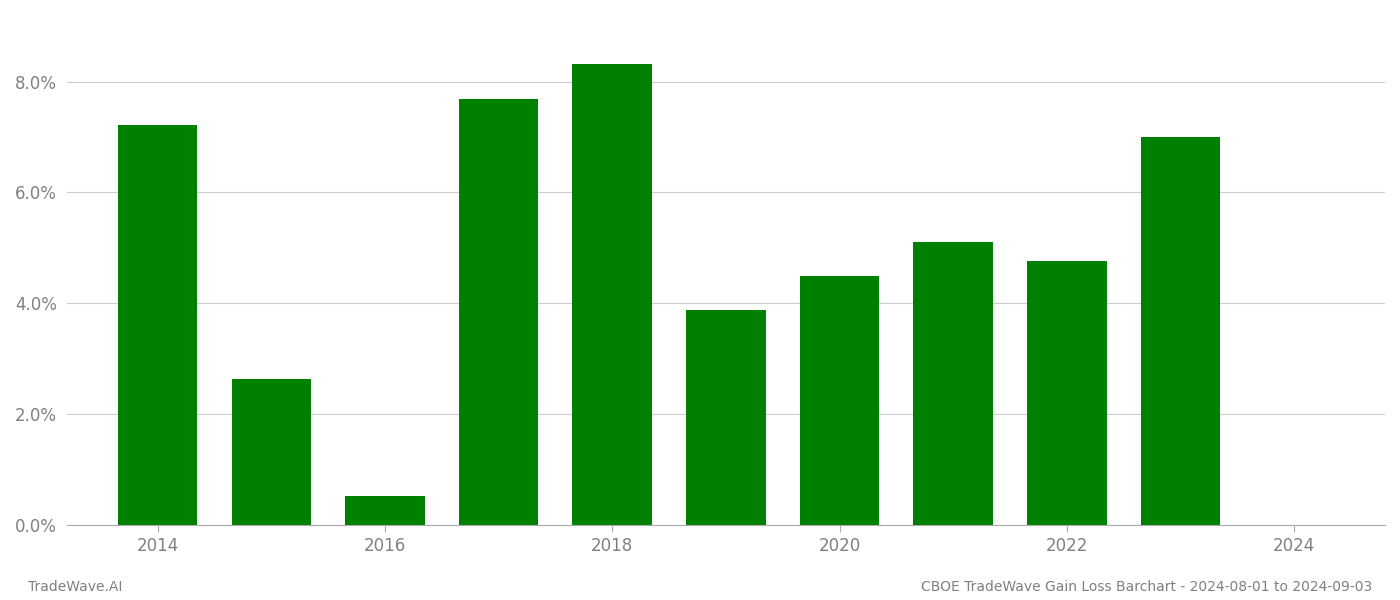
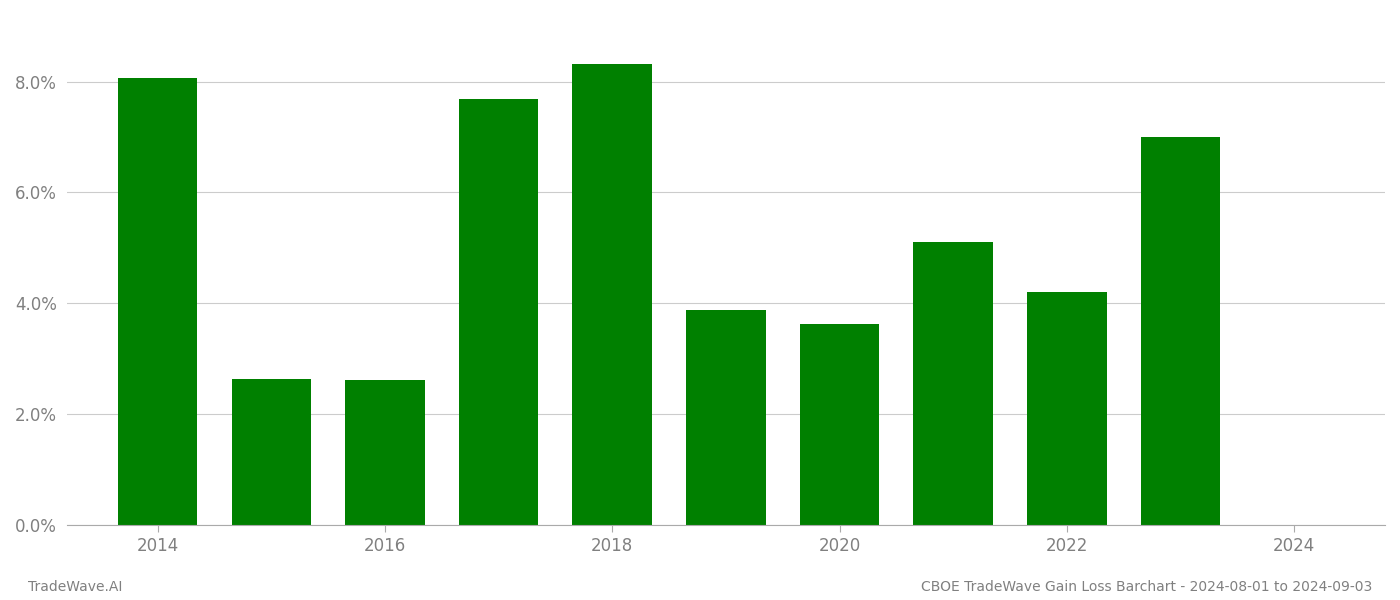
2014: 7.22% -> 8.06%
2016: 0.53% -> 2.62%
2020: 4.50% -> 3.62%
2022: 4.77% -> 4.20%
